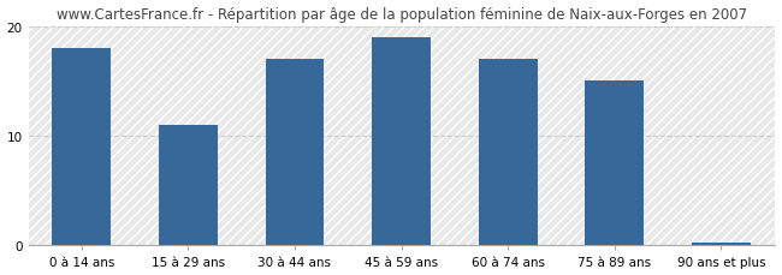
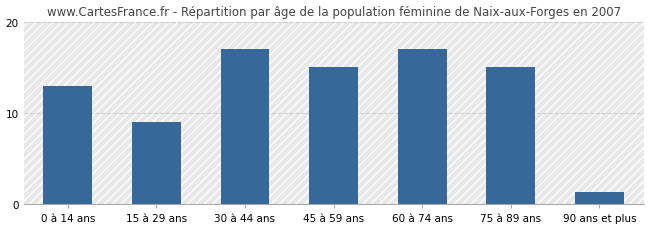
0 à 14 ans: 18.0 -> 13.0
15 à 29 ans: 11.0 -> 9.0
45 à 59 ans: 19.0 -> 15.0
90 ans et plus: 0.3 -> 1.4
